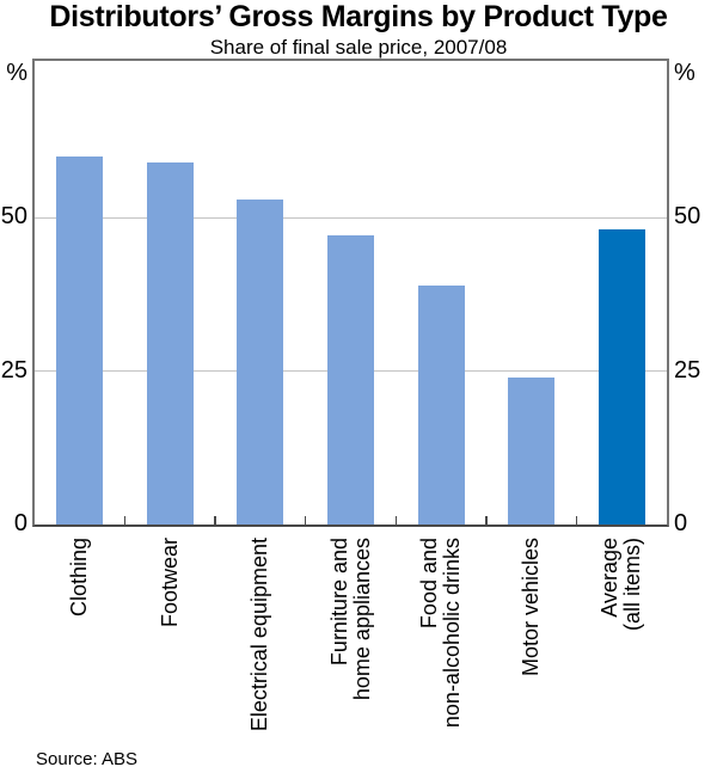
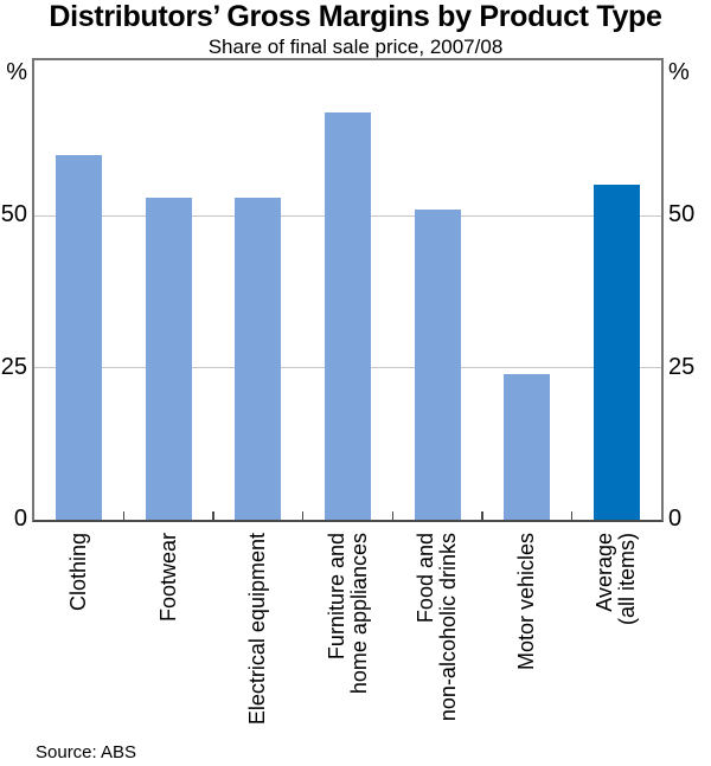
Footwear: 59 -> 53
Furniture and home appliances: 47 -> 67
Food and non-alcoholic drinks: 39 -> 51
Average (all items): 48 -> 55
